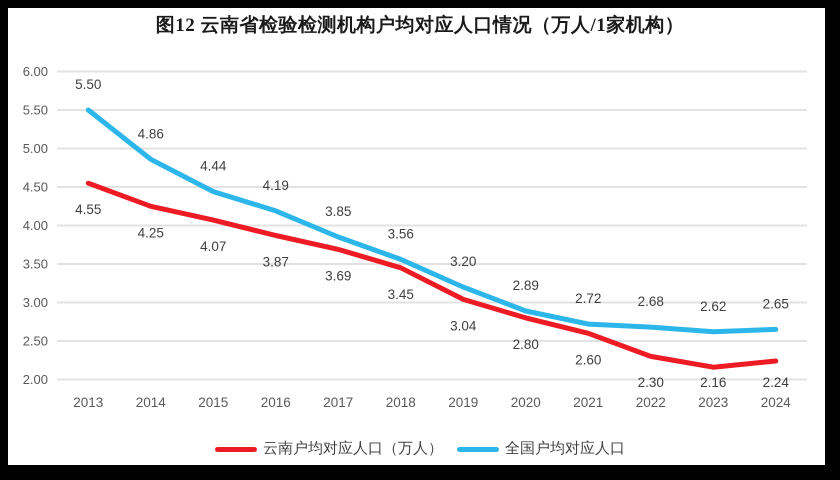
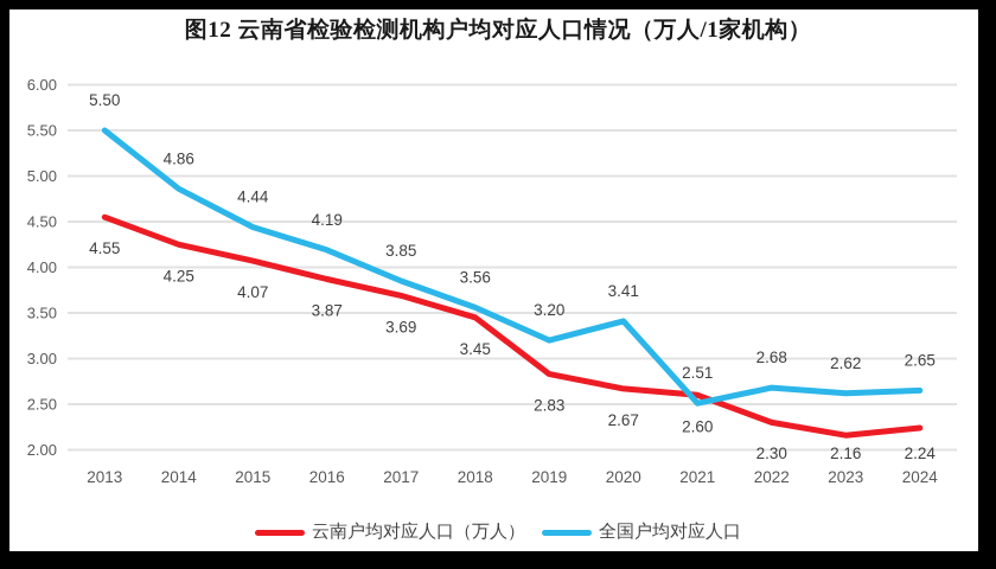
云南户均对应人口（万人）/2019: 3.04 -> 2.83
云南户均对应人口（万人）/2020: 2.80 -> 2.67
全国户均对应人口/2020: 2.89 -> 3.41
全国户均对应人口/2021: 2.72 -> 2.51
